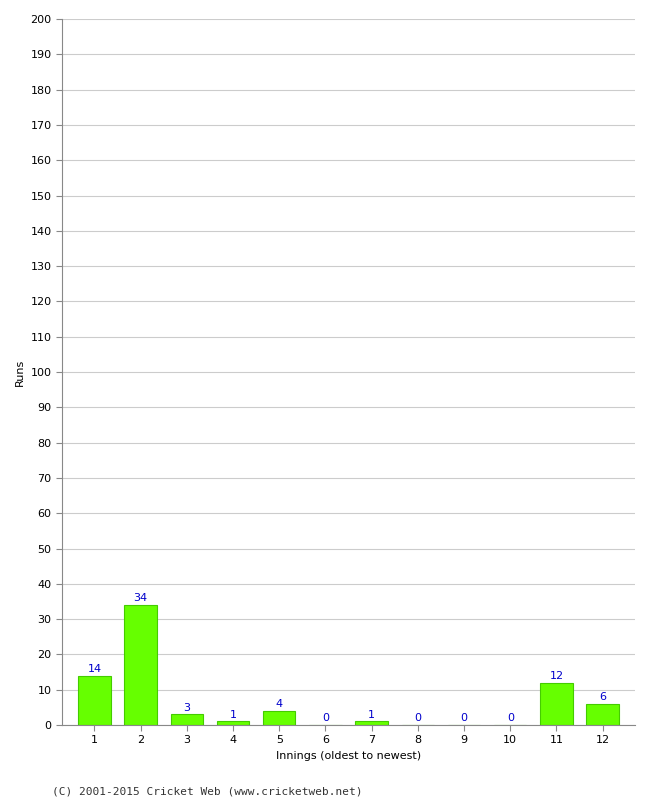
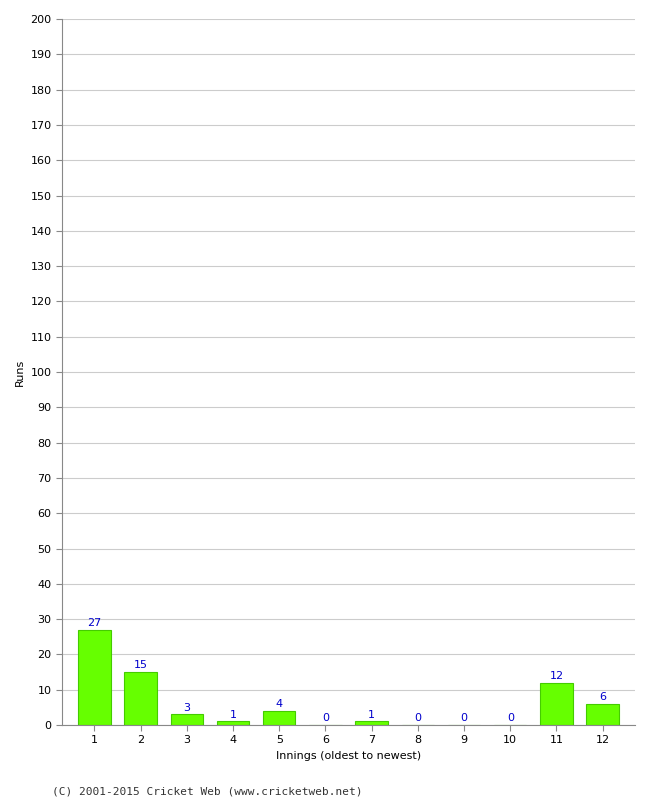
1: 14 -> 27
2: 34 -> 15
